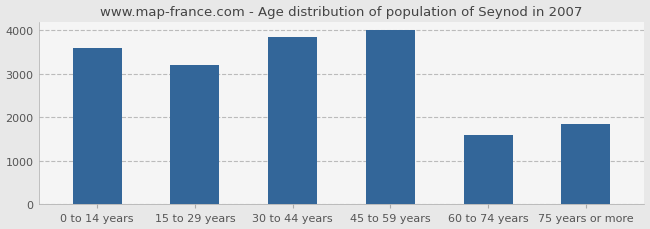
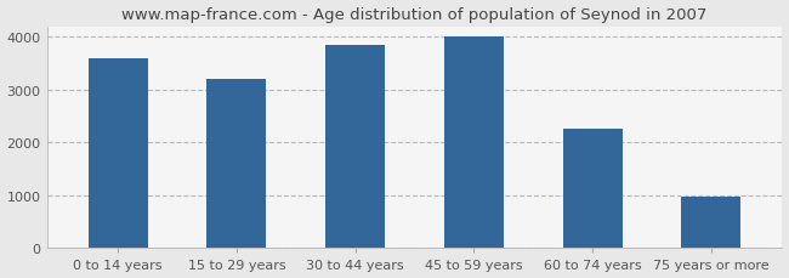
60 to 74 years: 1600 -> 2250
75 years or more: 1850 -> 970
